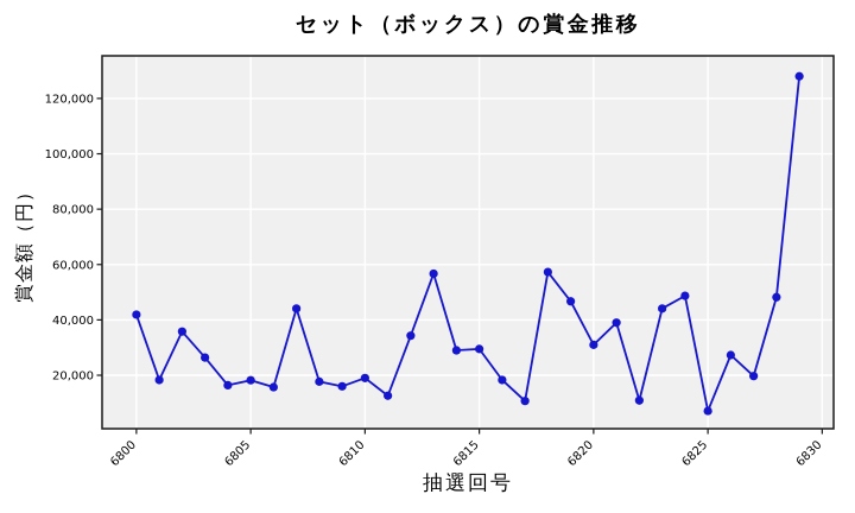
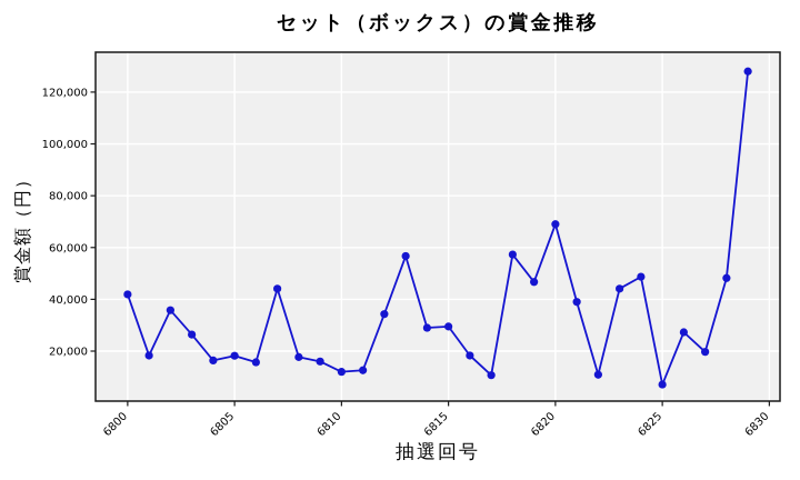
6810: 19000 -> 12000
6820: 31000 -> 69000
